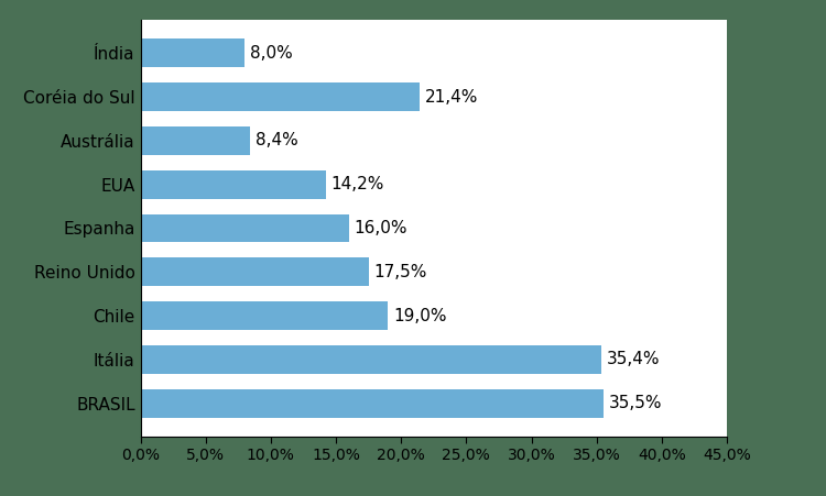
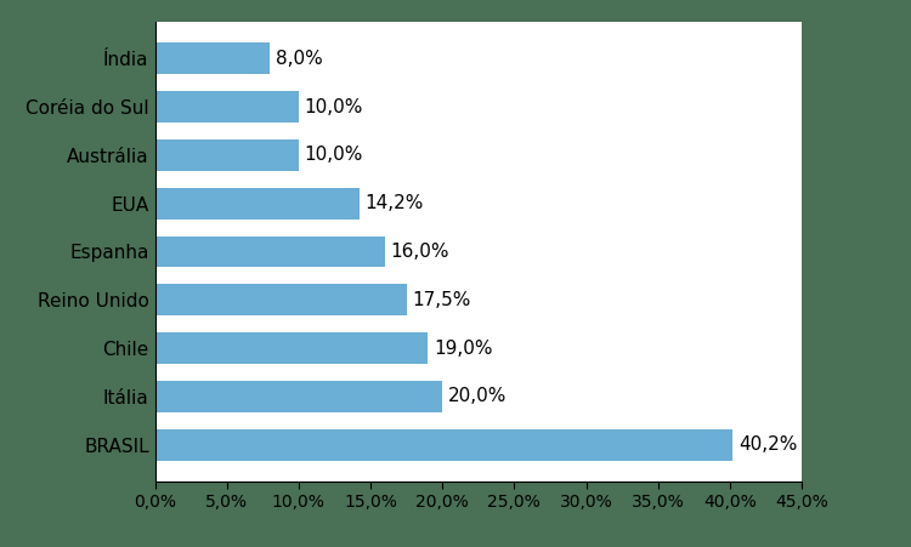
Coréia do Sul: 21,4% -> 10,0%
Austrália: 8,4% -> 10,0%
Itália: 35,4% -> 20,0%
BRASIL: 35,5% -> 40,2%
